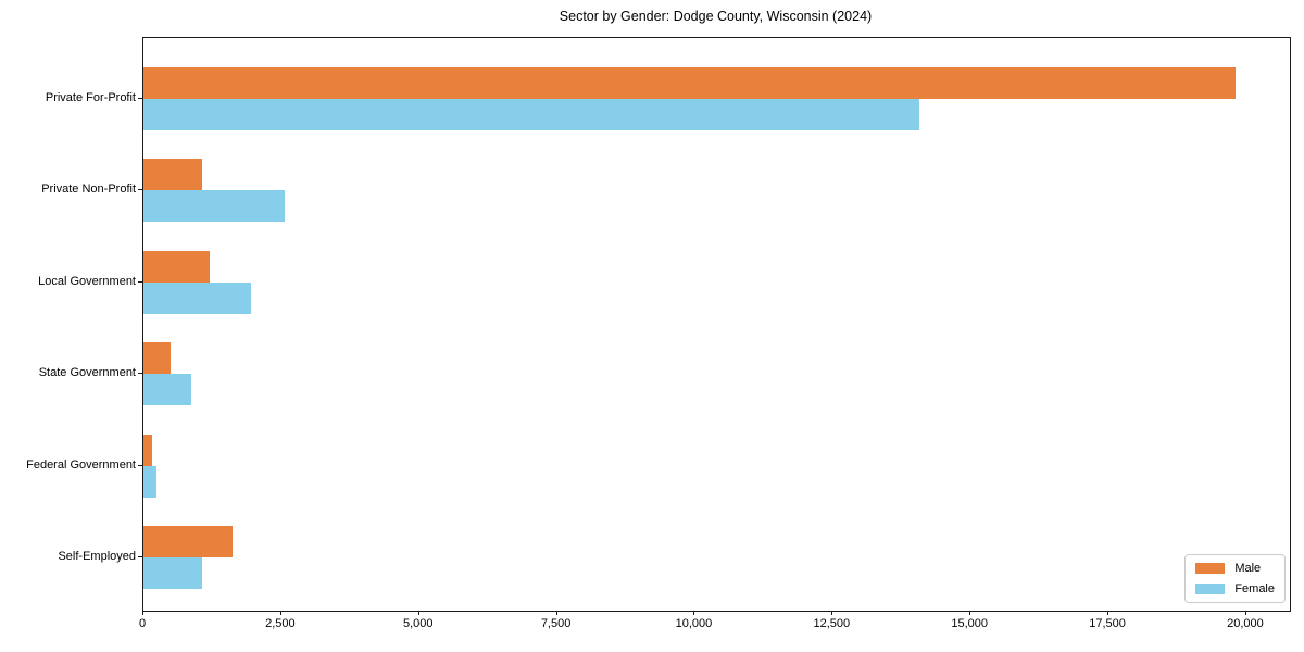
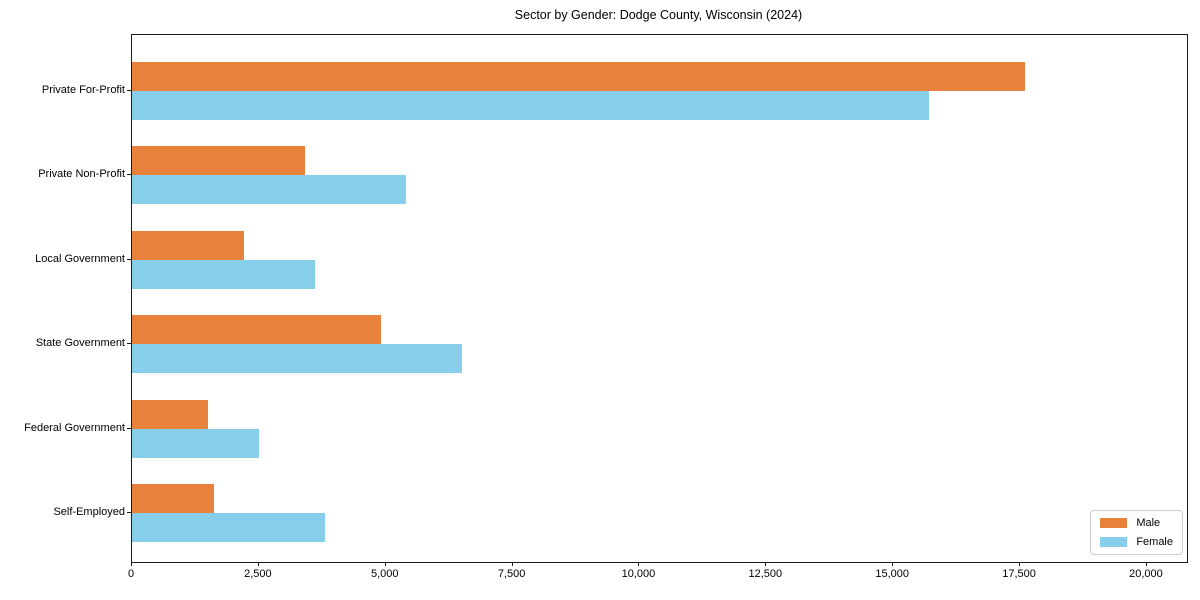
Male/Private For-Profit: 19800 -> 17600
Female/Private For-Profit: 14100 -> 15700
Male/Private Non-Profit: 1100 -> 3400
Female/Private Non-Profit: 2600 -> 5400
Male/Local Government: 1200 -> 2200
Female/Local Government: 2000 -> 3600
Male/State Government: 500 -> 4900
Female/State Government: 900 -> 6500
Male/Federal Government: 200 -> 1500
Female/Federal Government: 200 -> 2500
Female/Self-Employed: 1100 -> 3800
